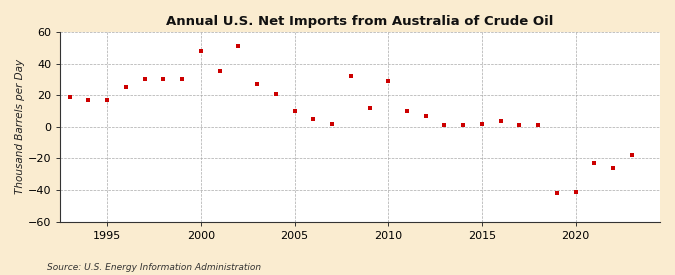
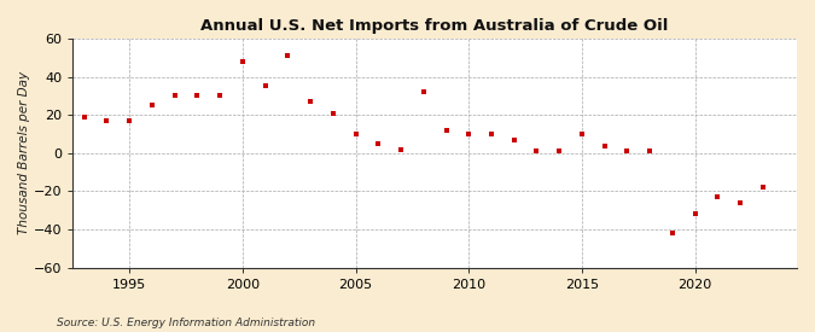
2010: 29 -> 10
2015: 2 -> 10
2020: -41 -> -32
